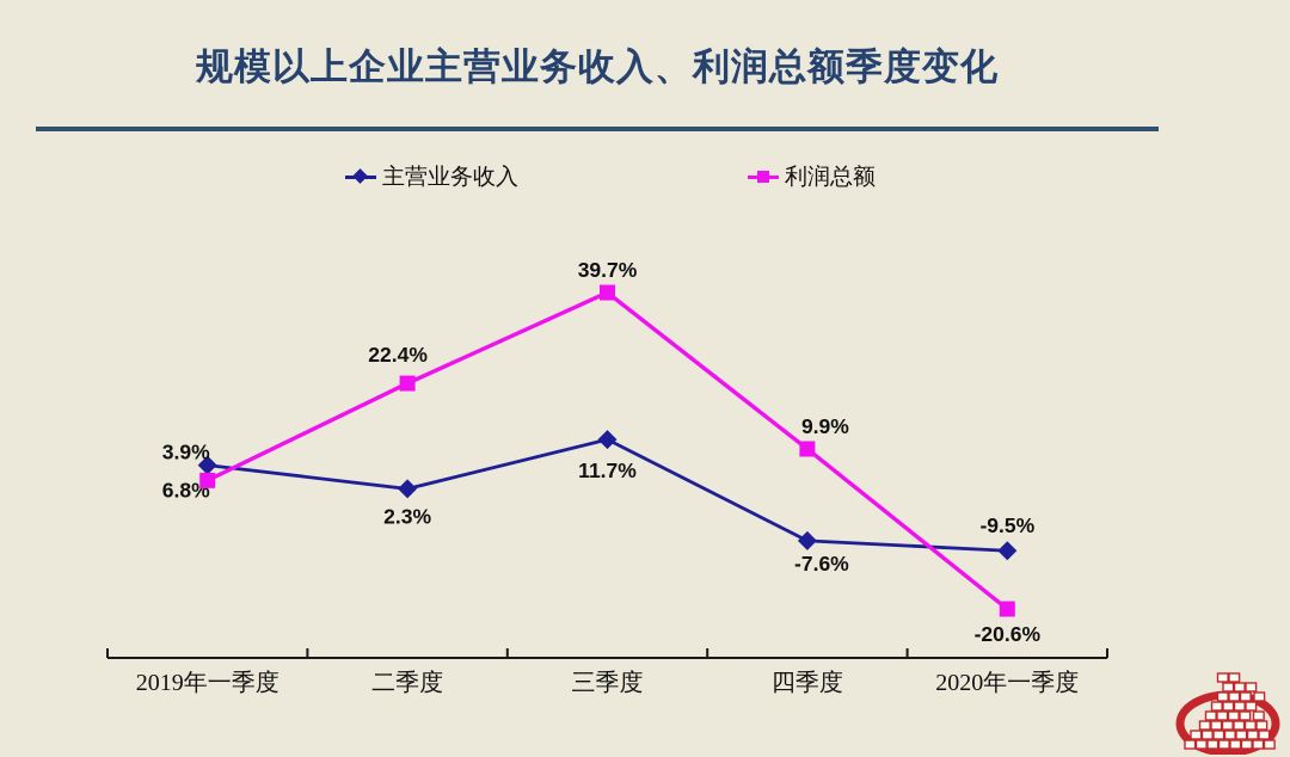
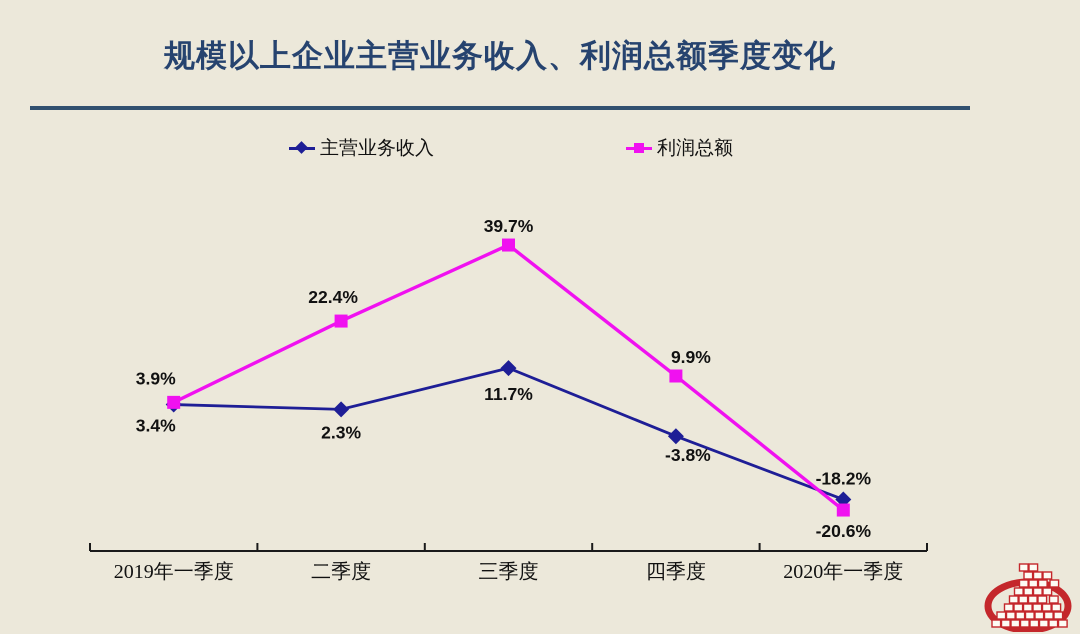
主营业务收入/2019年一季度: 6.8% -> 3.4%
主营业务收入/四季度: -7.6% -> -3.8%
主营业务收入/2020年一季度: -9.5% -> -18.2%
